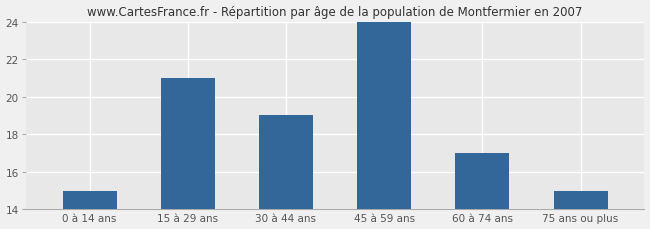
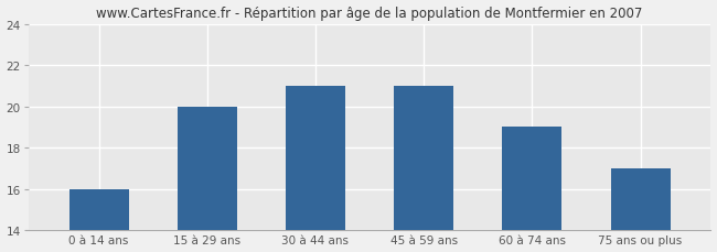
0 à 14 ans: 15 -> 16
15 à 29 ans: 21 -> 20
30 à 44 ans: 19 -> 21
45 à 59 ans: 24 -> 21
60 à 74 ans: 17 -> 19
75 ans ou plus: 15 -> 17
